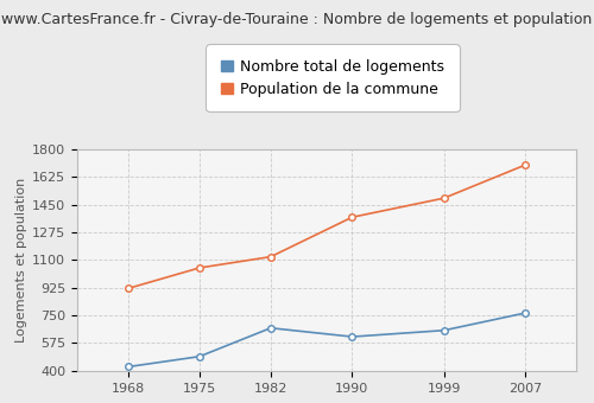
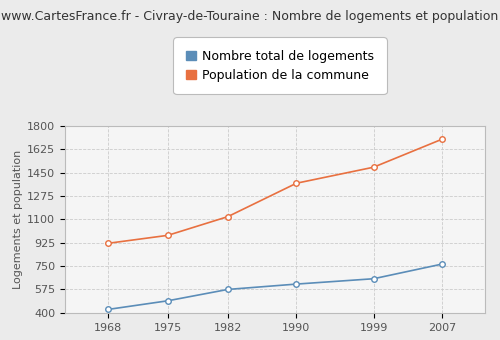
Population de la commune/1975: 1050 -> 980
Nombre total de logements/1982: 670 -> 580
